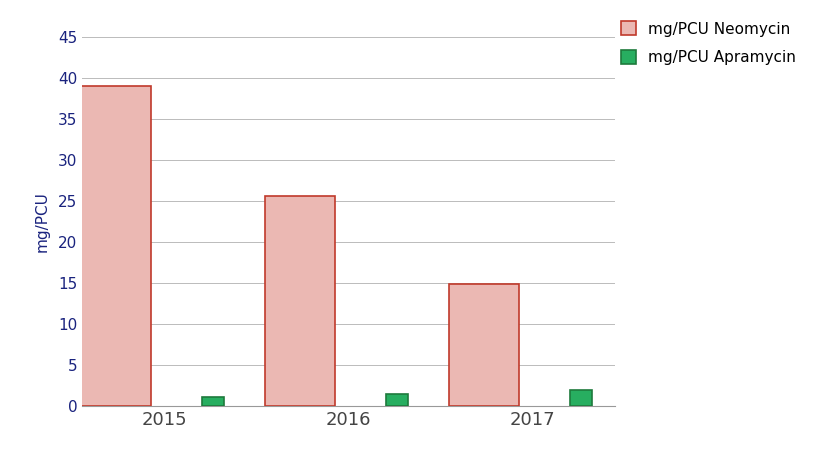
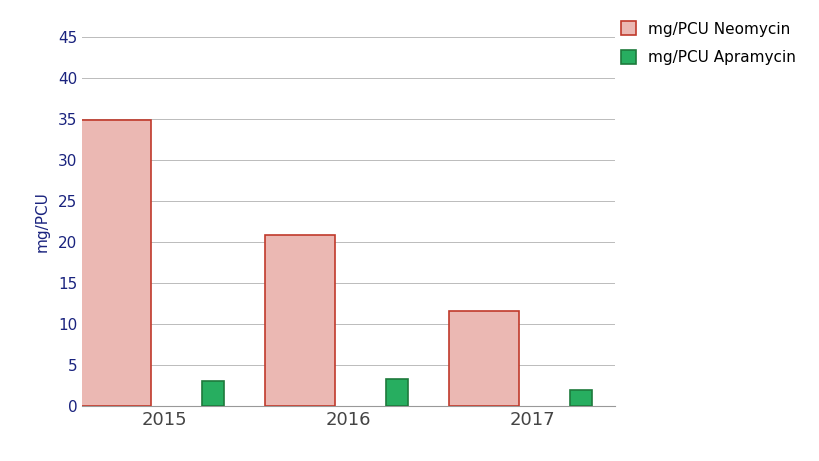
mg/PCU Neomycin/2015: 39.0 -> 34.8
mg/PCU Apramycin/2015: 1.1 -> 3.0
mg/PCU Neomycin/2016: 25.6 -> 20.8
mg/PCU Apramycin/2016: 1.4 -> 3.2
mg/PCU Neomycin/2017: 14.9 -> 11.6
